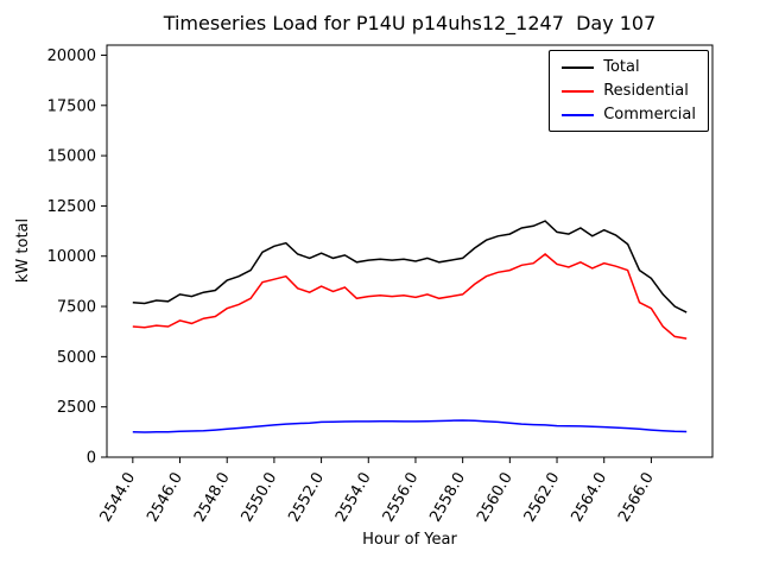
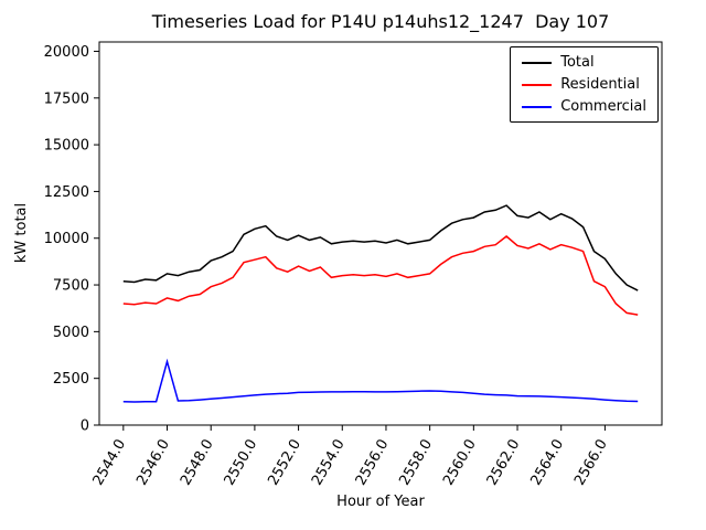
Commercial/2546.0: 1300 -> 3400
